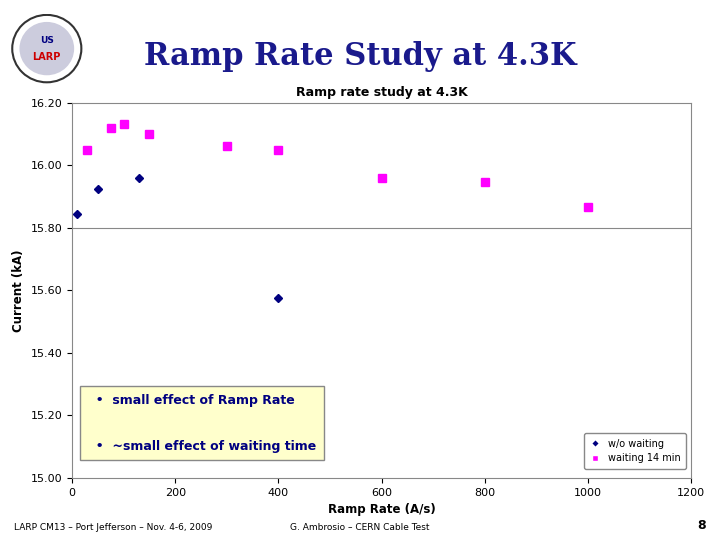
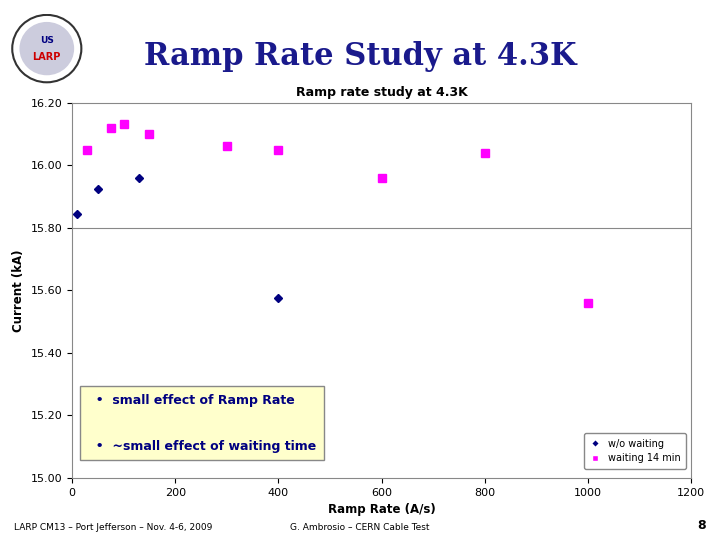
waiting 14 min/800: 15.945 -> 16.040
waiting 14 min/1000: 15.865 -> 15.560
